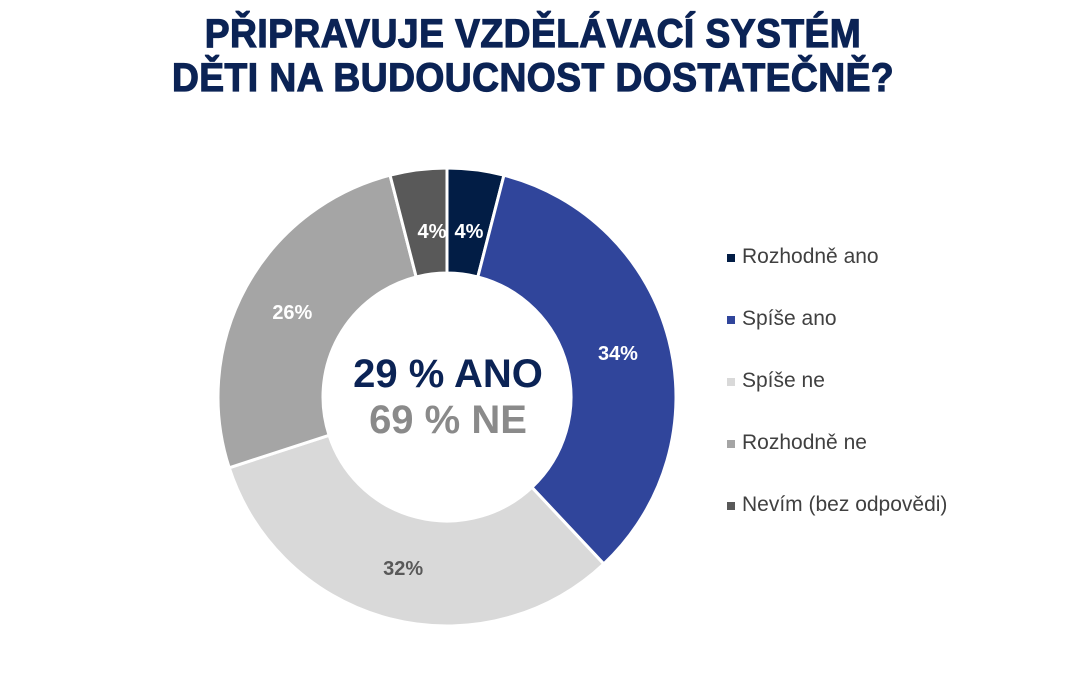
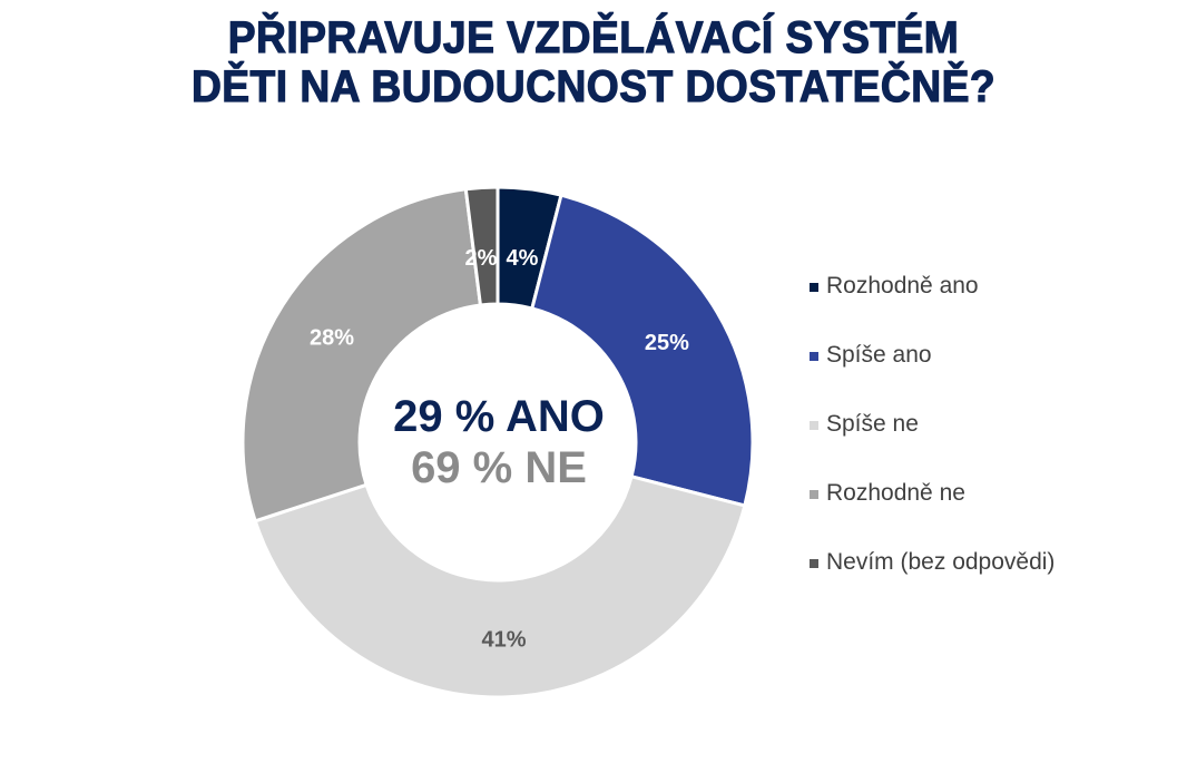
Spíše ano: 34% -> 25%
Spíše ne: 32% -> 41%
Rozhodně ne: 26% -> 28%
Nevím (bez odpovědi): 4% -> 2%
